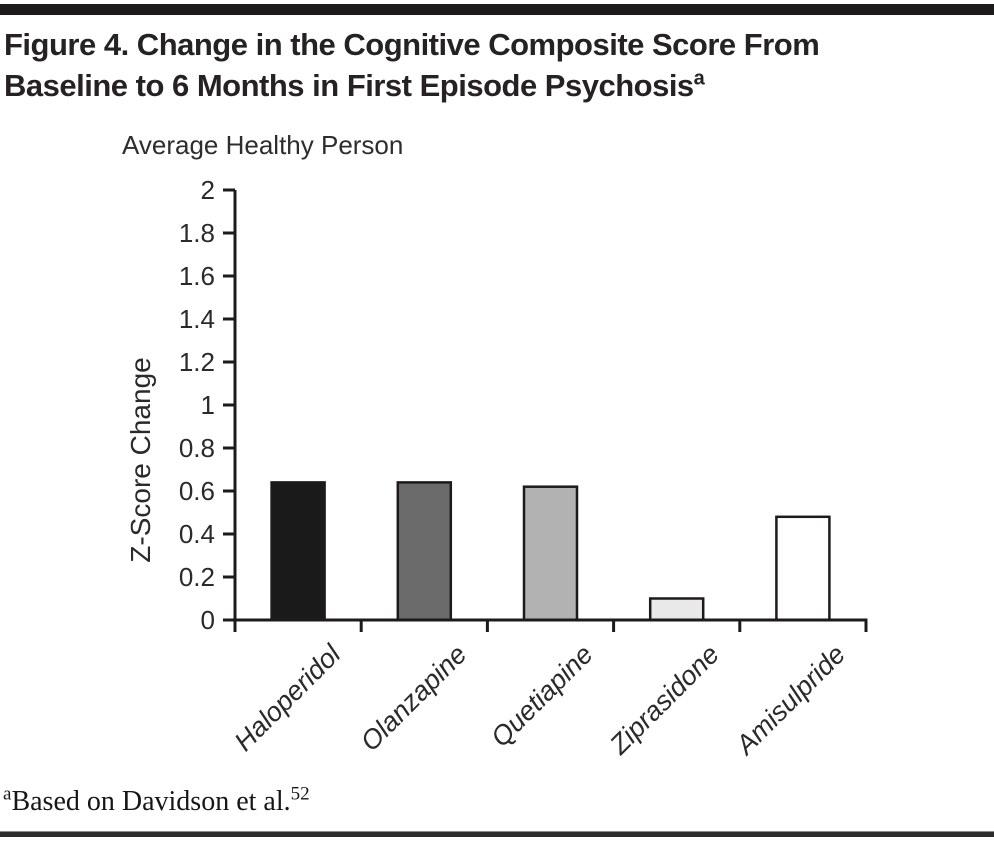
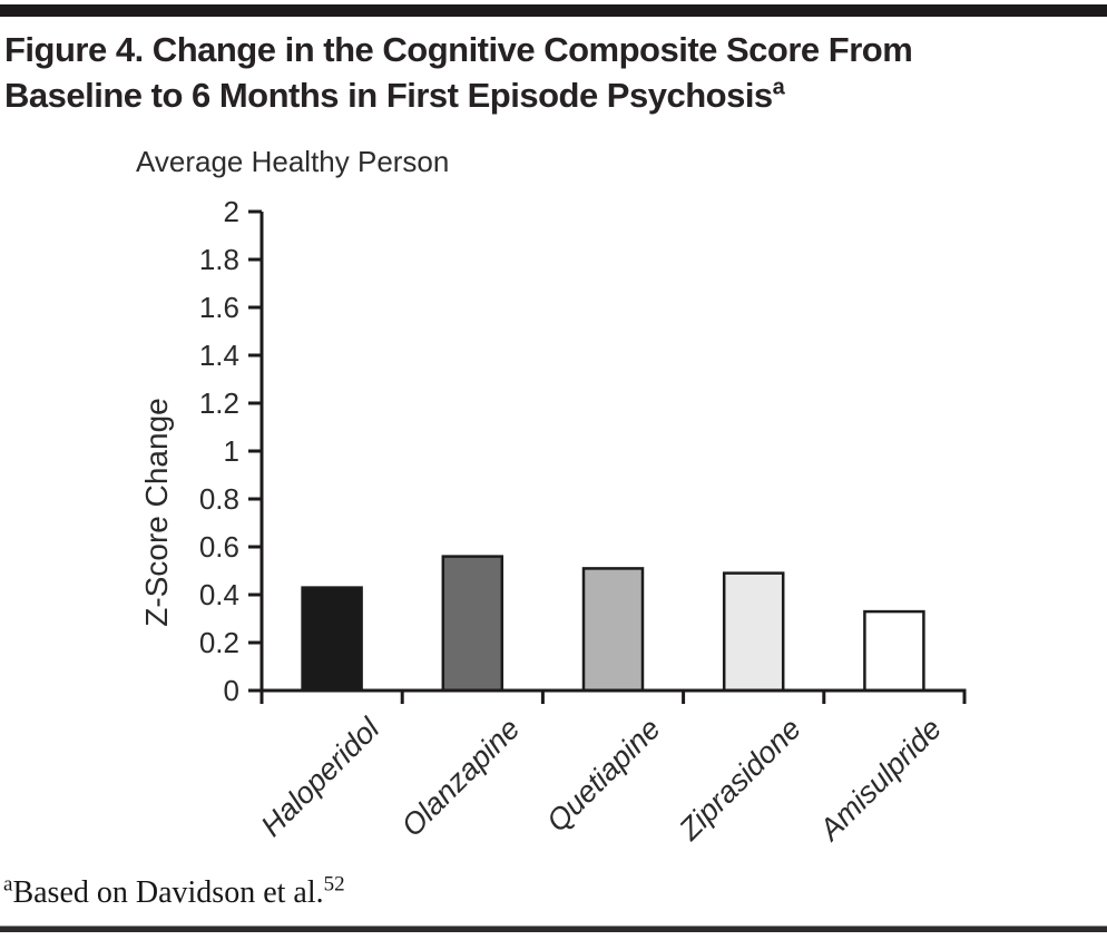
Haloperidol: 0.64 -> 0.43
Olanzapine: 0.64 -> 0.56
Quetiapine: 0.62 -> 0.51
Ziprasidone: 0.10 -> 0.49
Amisulpride: 0.48 -> 0.33
